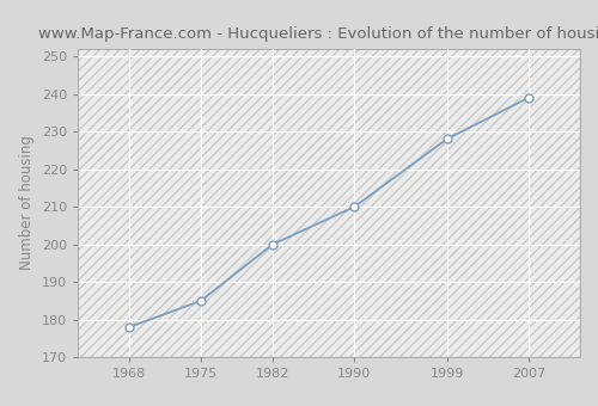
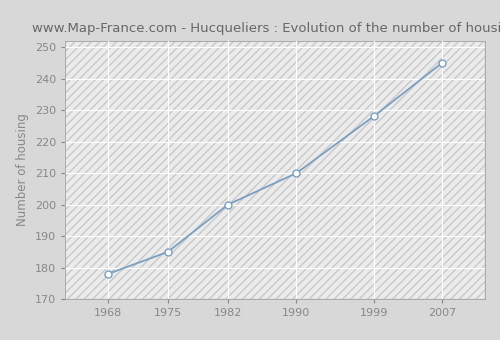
2007: 239 -> 245
